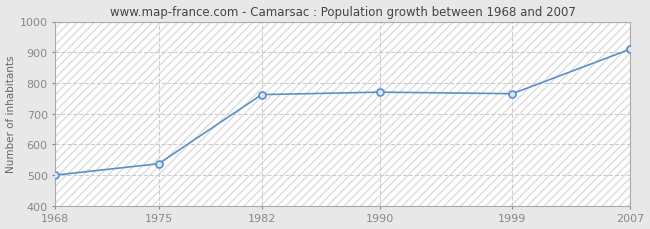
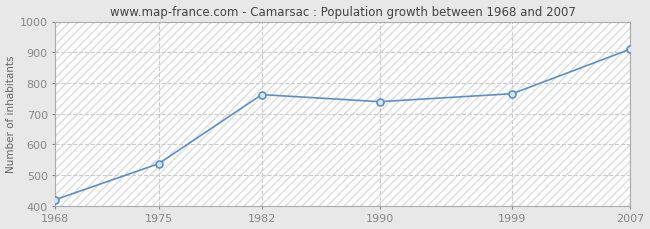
1968: 500 -> 420
1990: 770 -> 739
